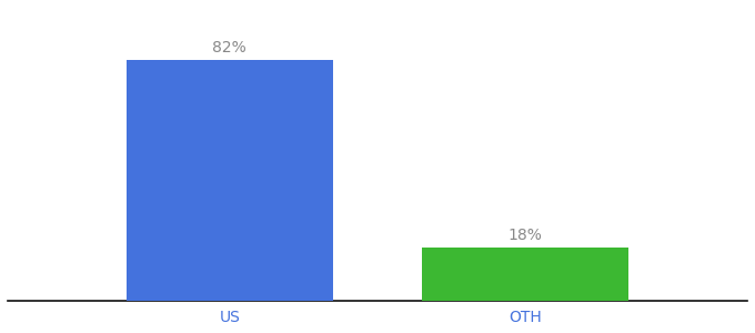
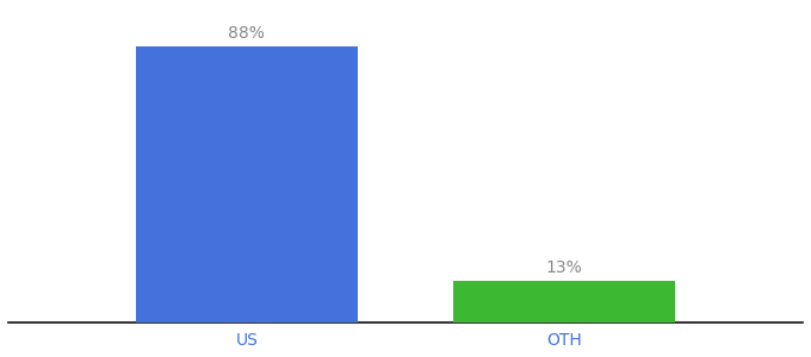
US: 82% -> 88%
OTH: 18% -> 13%
